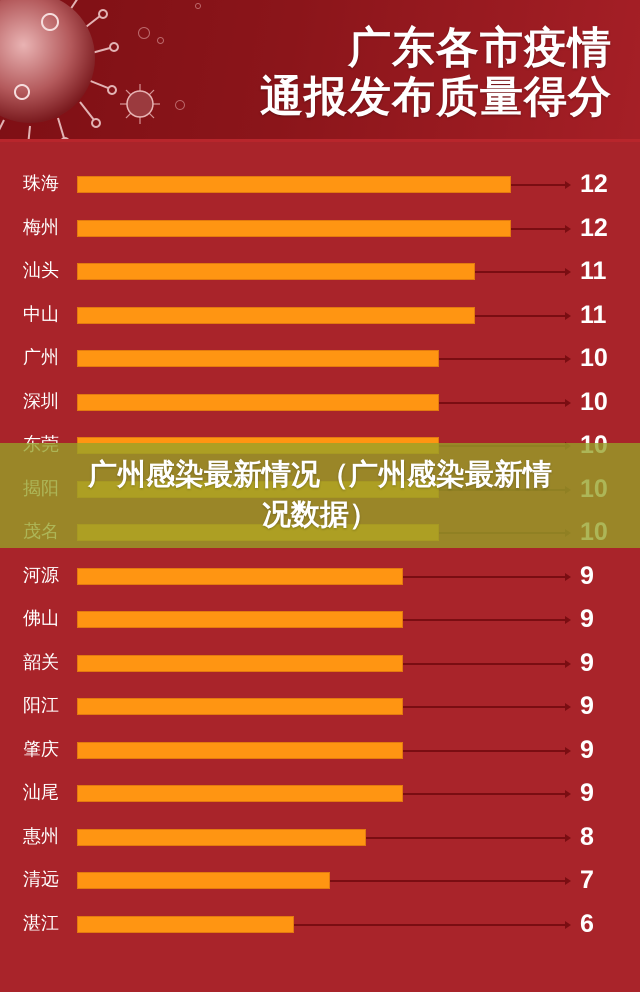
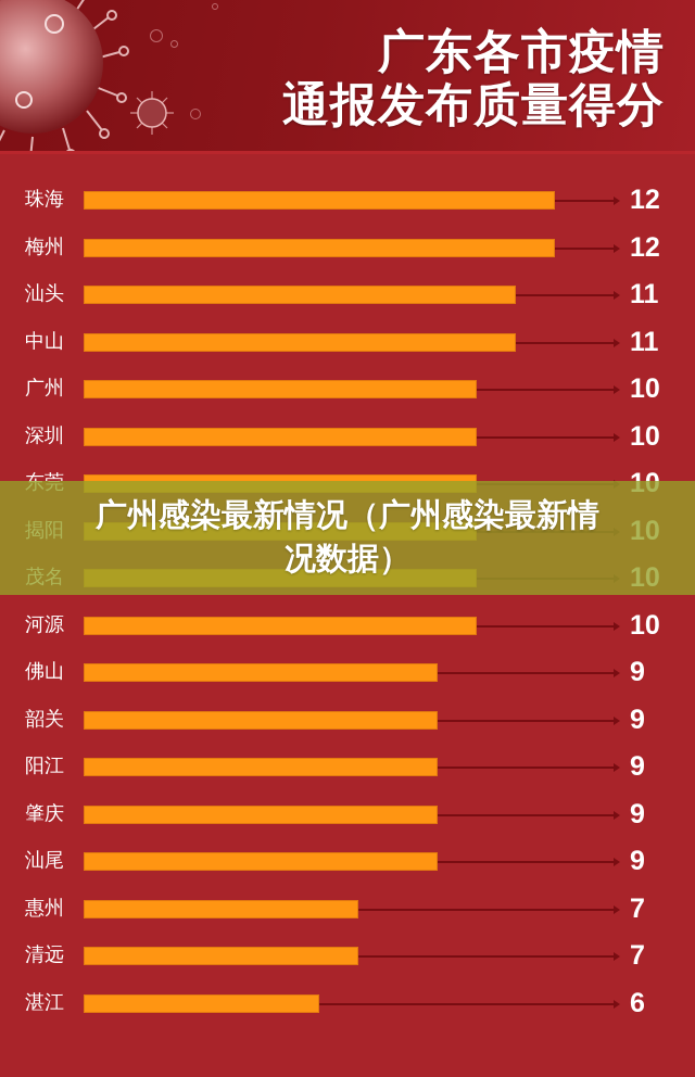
河源: 9 -> 10
惠州: 8 -> 7
